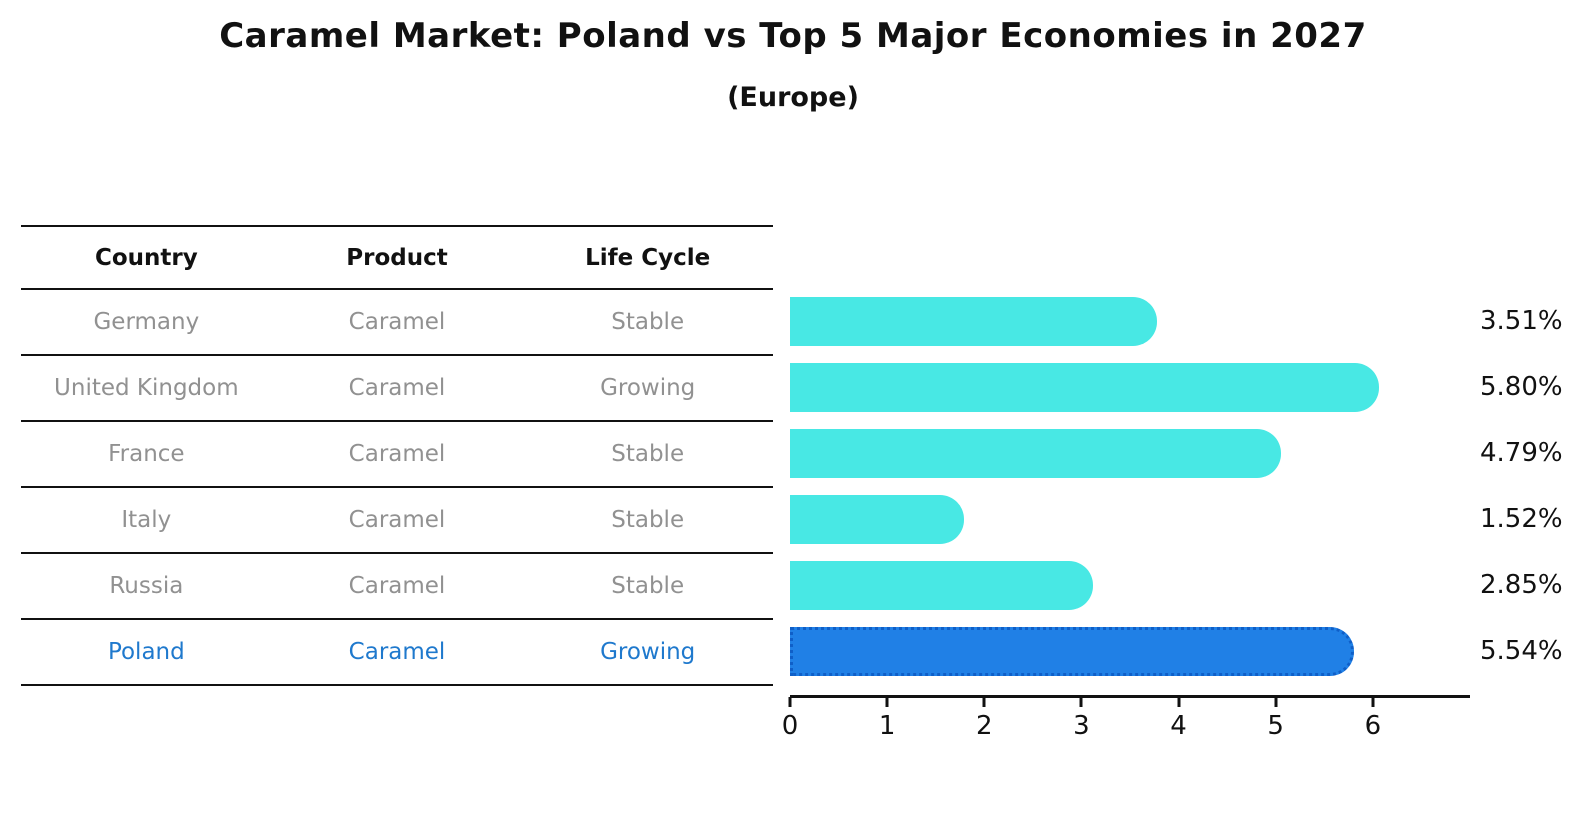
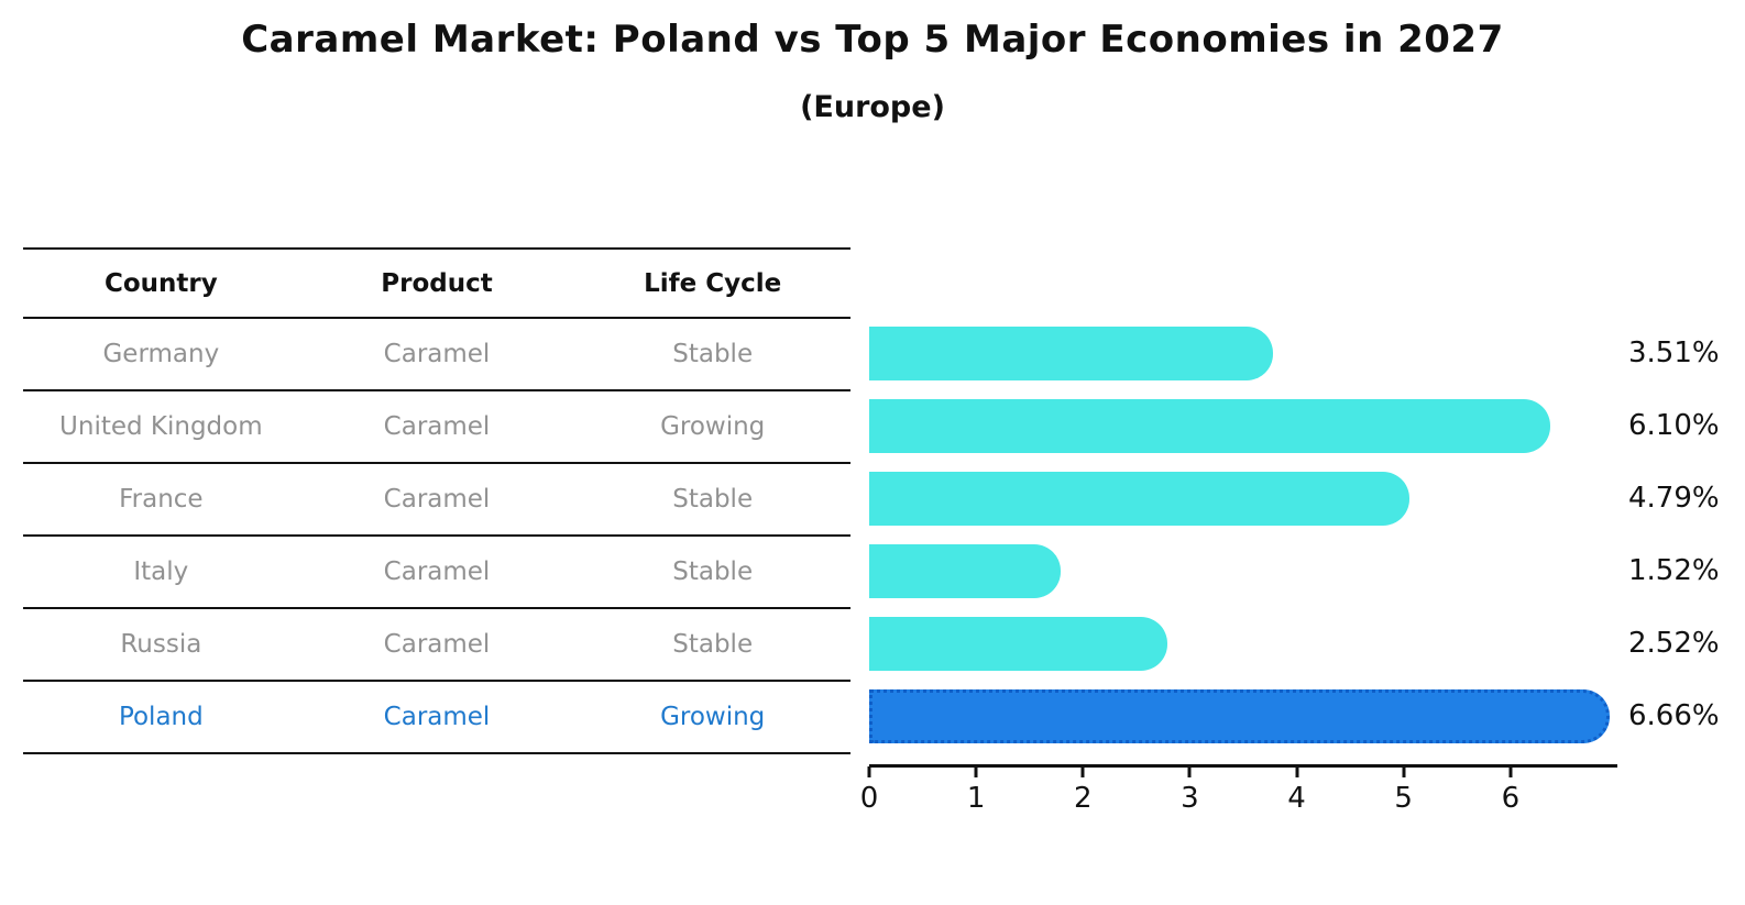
United Kingdom: 5.80% -> 6.10%
Russia: 2.85% -> 2.52%
Poland: 5.54% -> 6.66%
